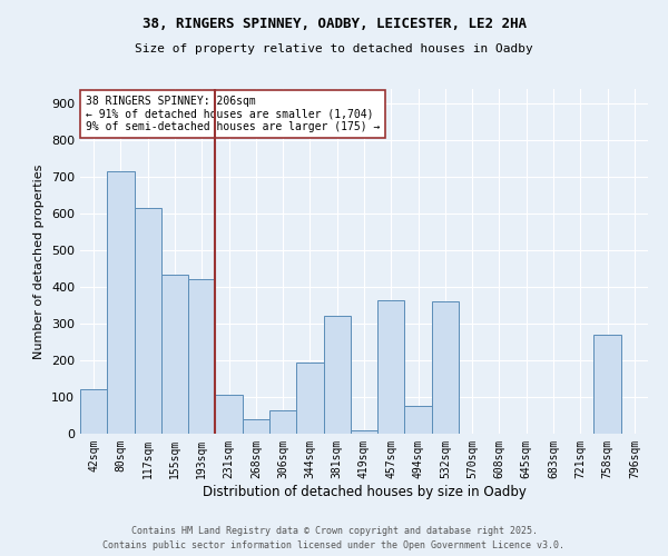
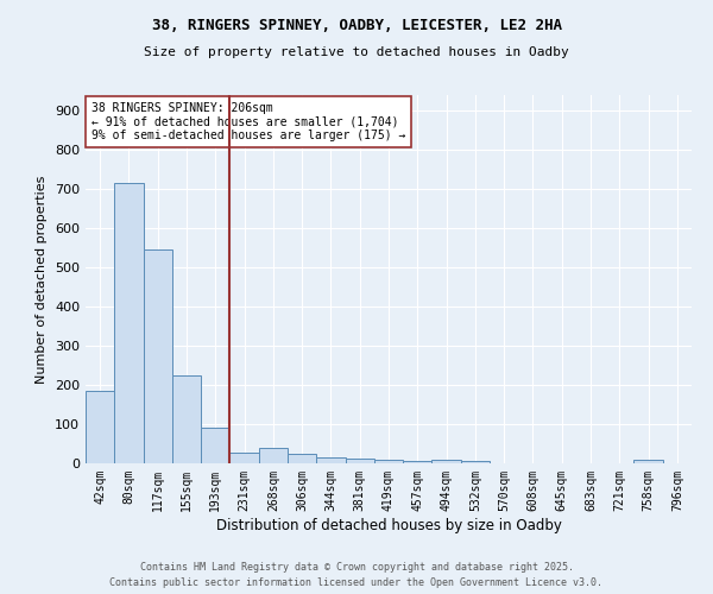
42sqm: 120 -> 185
117sqm: 615 -> 545
155sqm: 435 -> 225
193sqm: 420 -> 90
231sqm: 105 -> 28
306sqm: 65 -> 25
344sqm: 195 -> 15
381sqm: 320 -> 11
457sqm: 365 -> 5
494sqm: 75 -> 8
532sqm: 360 -> 5
758sqm: 270 -> 8
